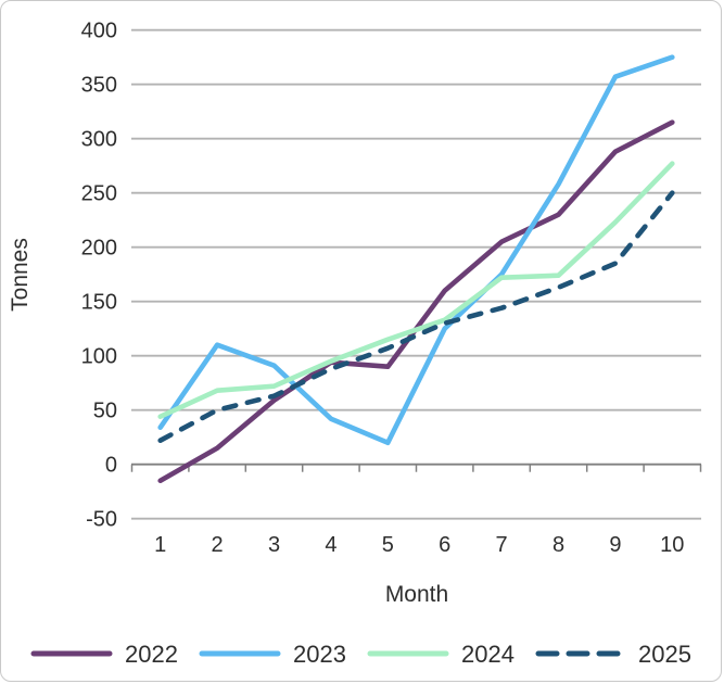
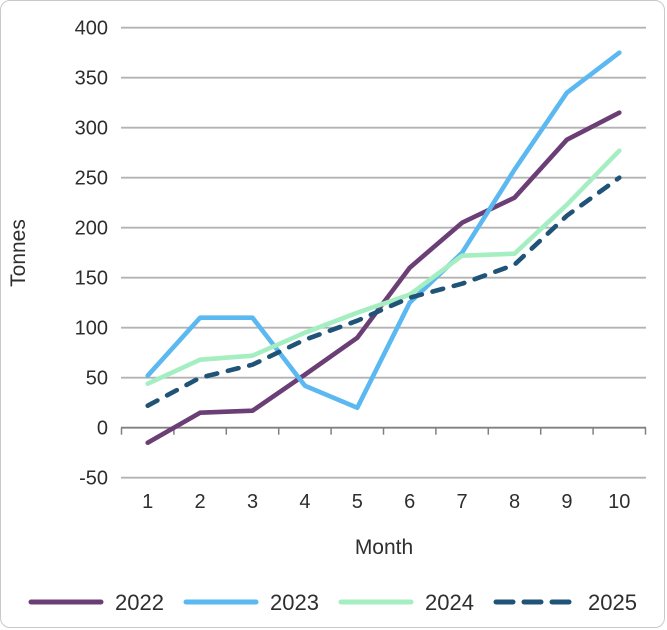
2023/1: 34 -> 52
2022/3: 59 -> 17
2023/3: 91 -> 110
2022/4: 94 -> 53
2023/9: 357 -> 335
2025/9: 185 -> 212
